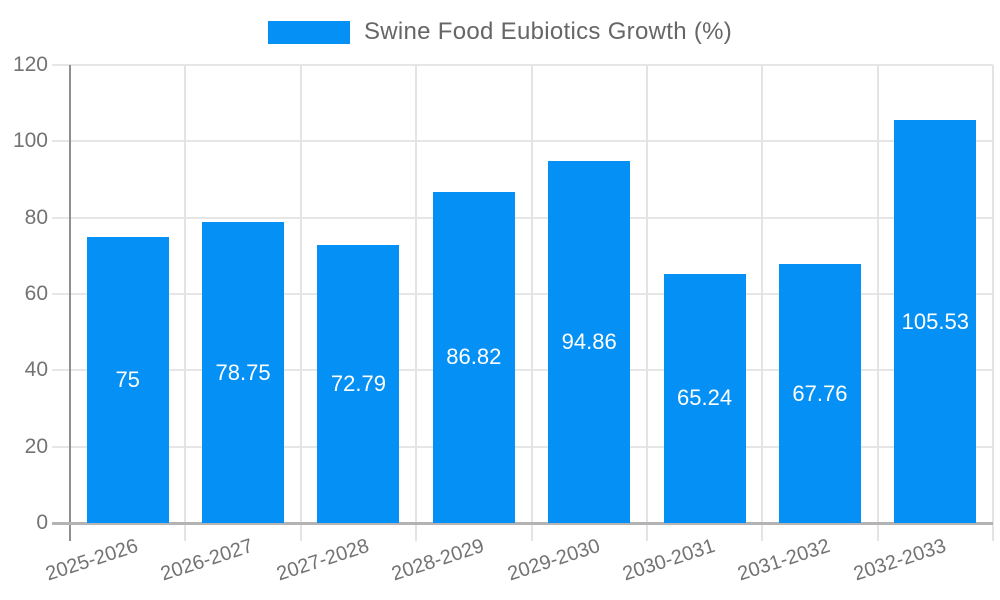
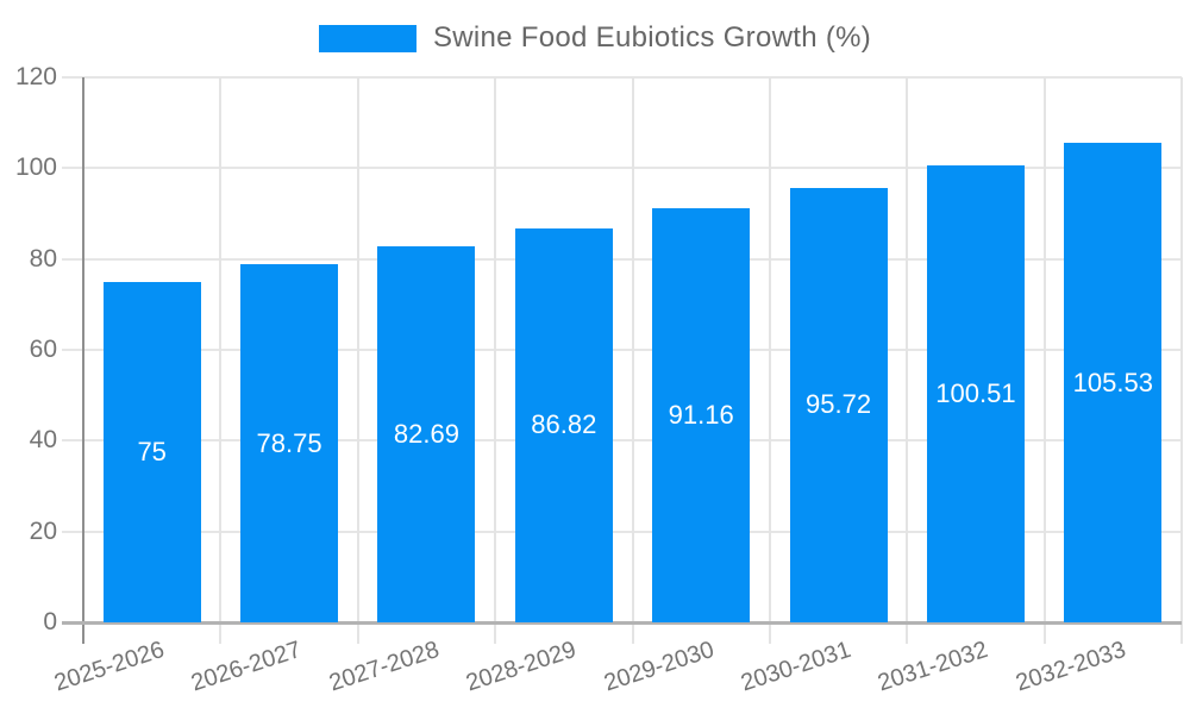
2027-2028: 72.79 -> 82.69
2029-2030: 94.86 -> 91.16
2030-2031: 65.24 -> 95.72
2031-2032: 67.76 -> 100.51
